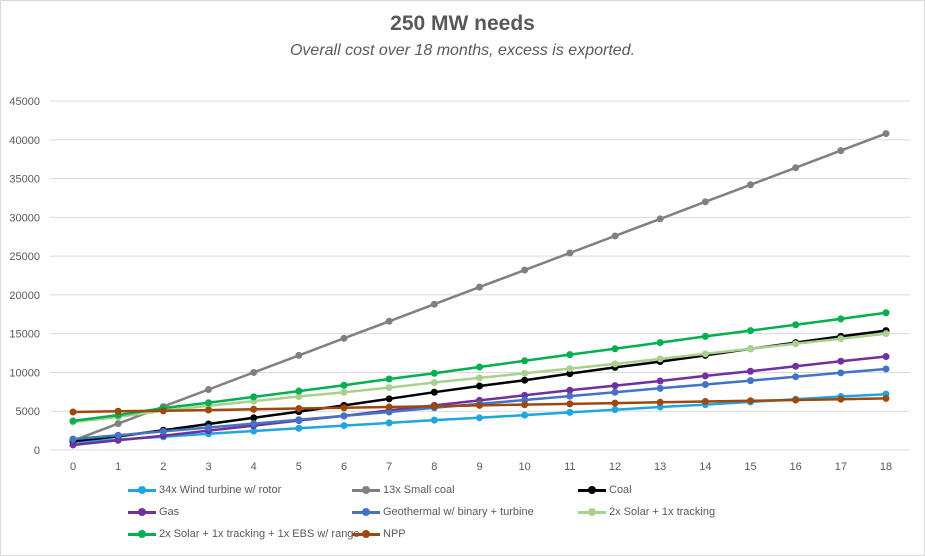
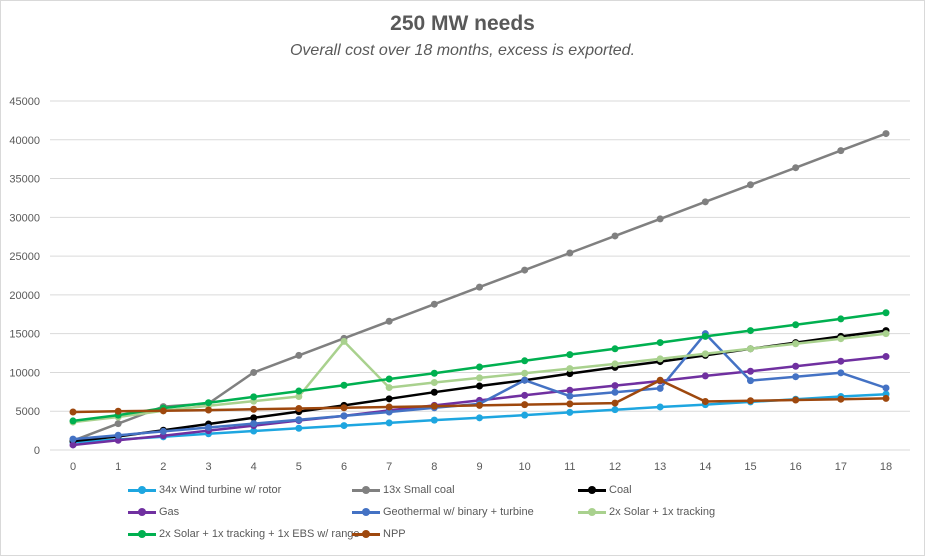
13x Small coal/3: 8000 -> 6000
2x Solar + 1x tracking/6: 7000 -> 14000
Geothermal w/ binary + turbine/10: 6000 -> 9000
NPP/13: 6000 -> 9000
Geothermal w/ binary + turbine/14: 8000 -> 15000
Geothermal w/ binary + turbine/18: 10000 -> 8000
